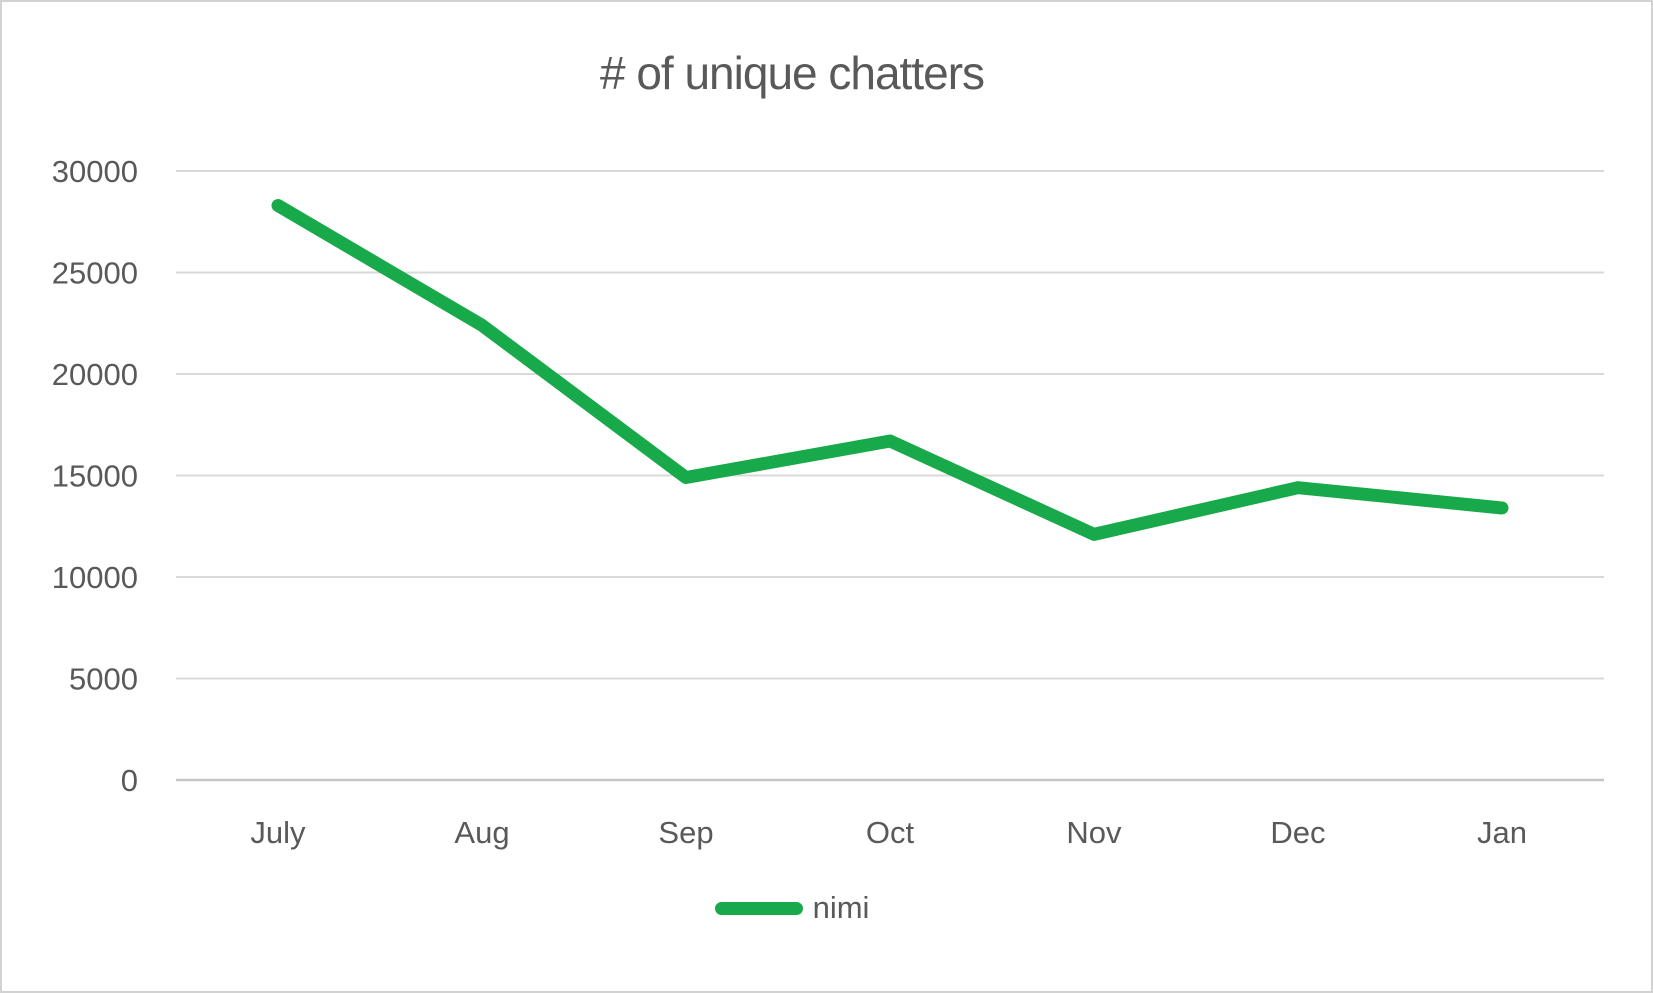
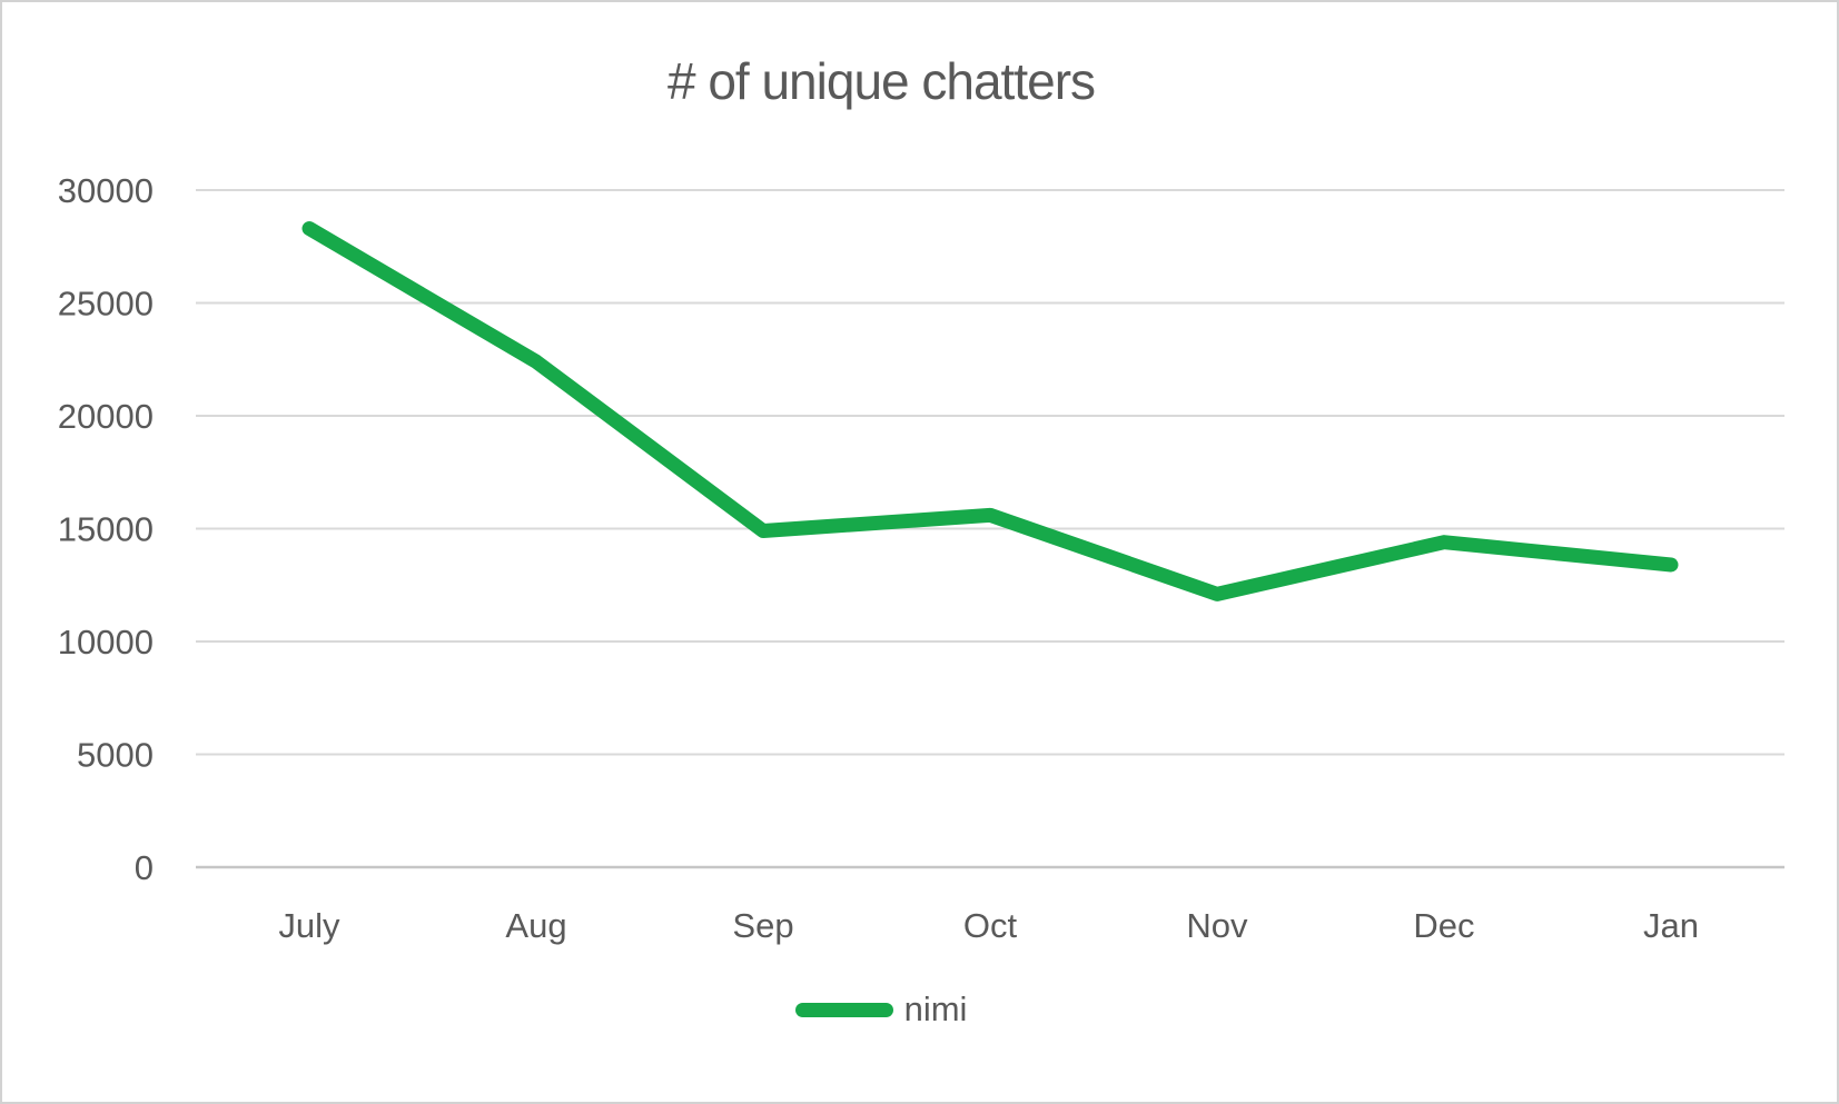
Oct: 16700 -> 15600
